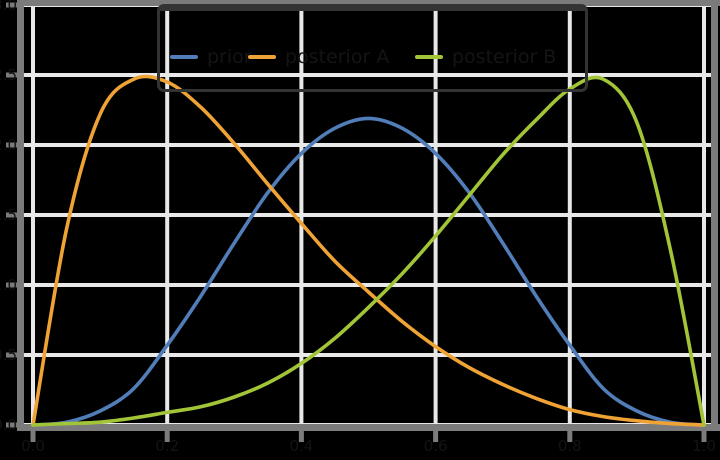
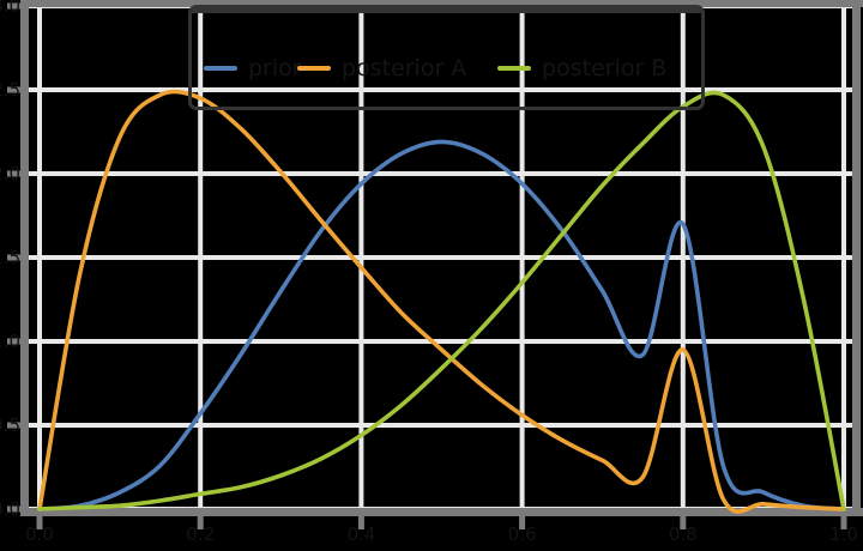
prior/0.8: 0.57 -> 1.70
posterior A/0.8: 0.11 -> 0.95
